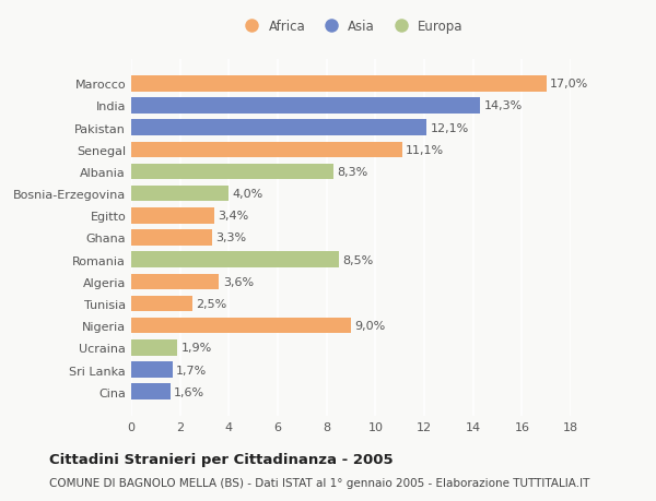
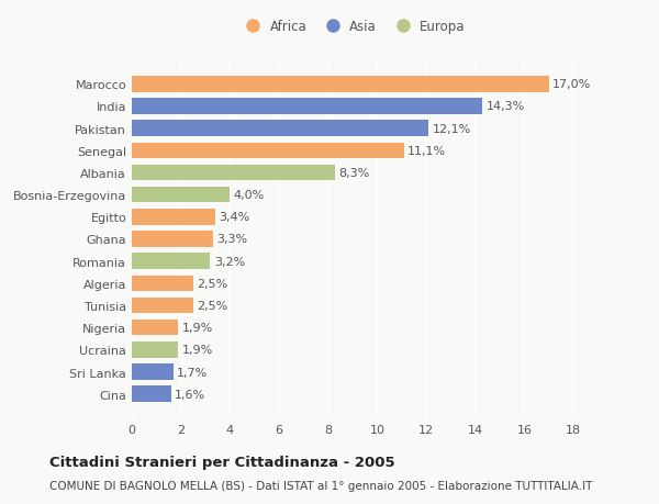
Romania: 8,5% -> 3,2%
Algeria: 3,6% -> 2,5%
Nigeria: 9,0% -> 1,9%
